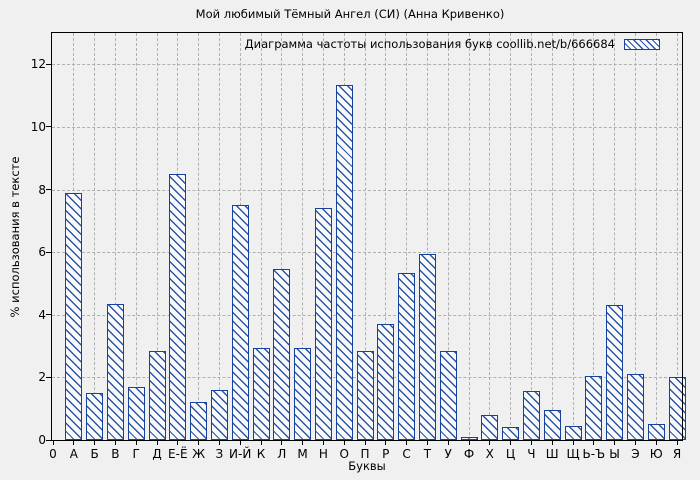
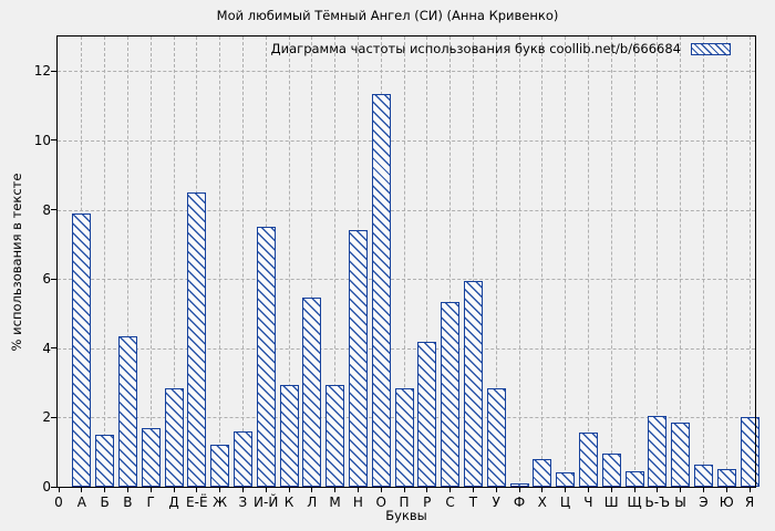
Р: 3.7 -> 4.2
Ы: 4.3 -> 1.9
Э: 2.1 -> 0.7
